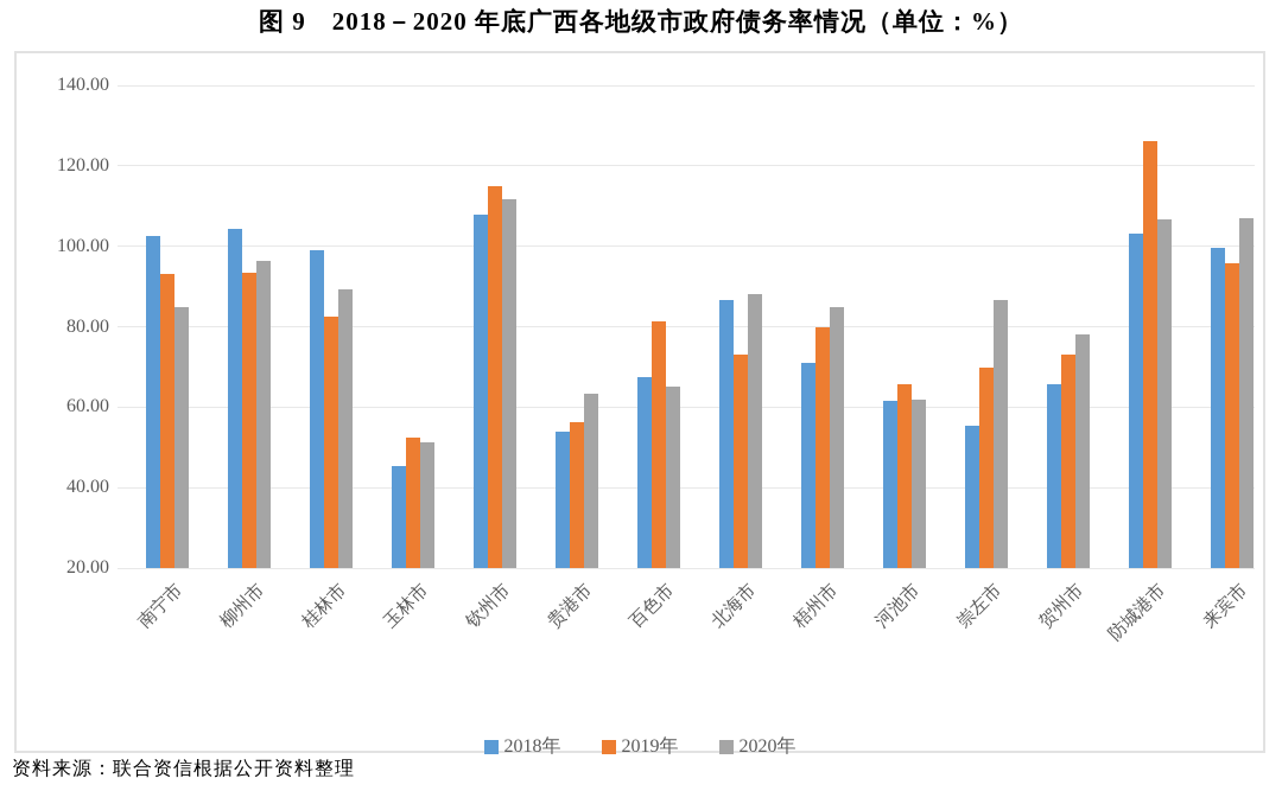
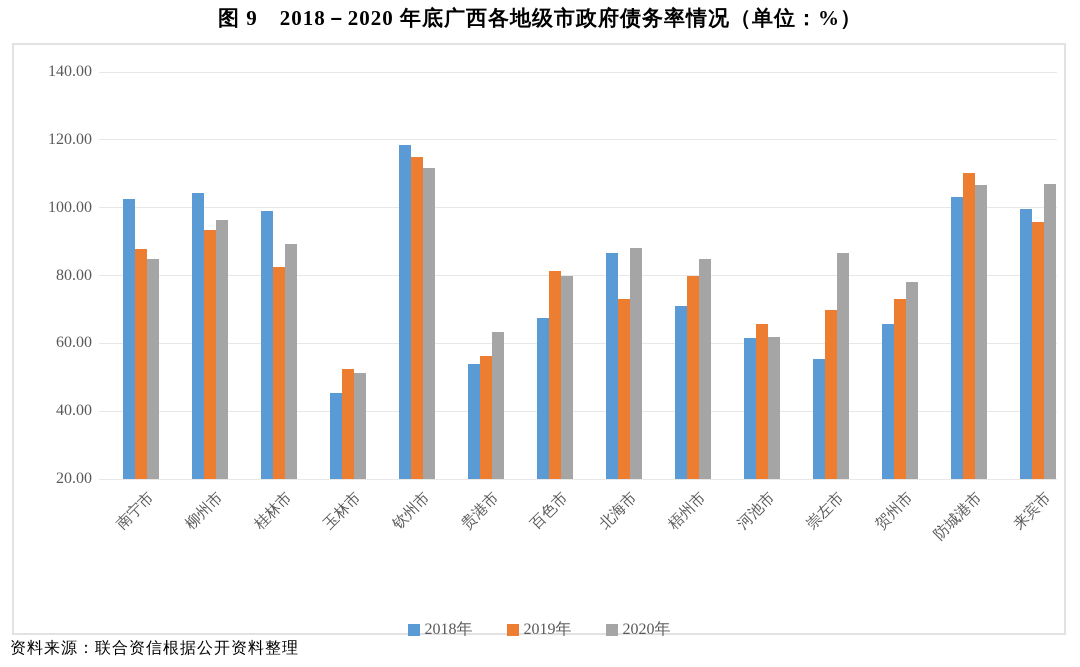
2019年/南宁市: 93 -> 88
2018年/钦州市: 108 -> 118
2020年/百色市: 65 -> 80
2019年/防城港市: 126 -> 110
